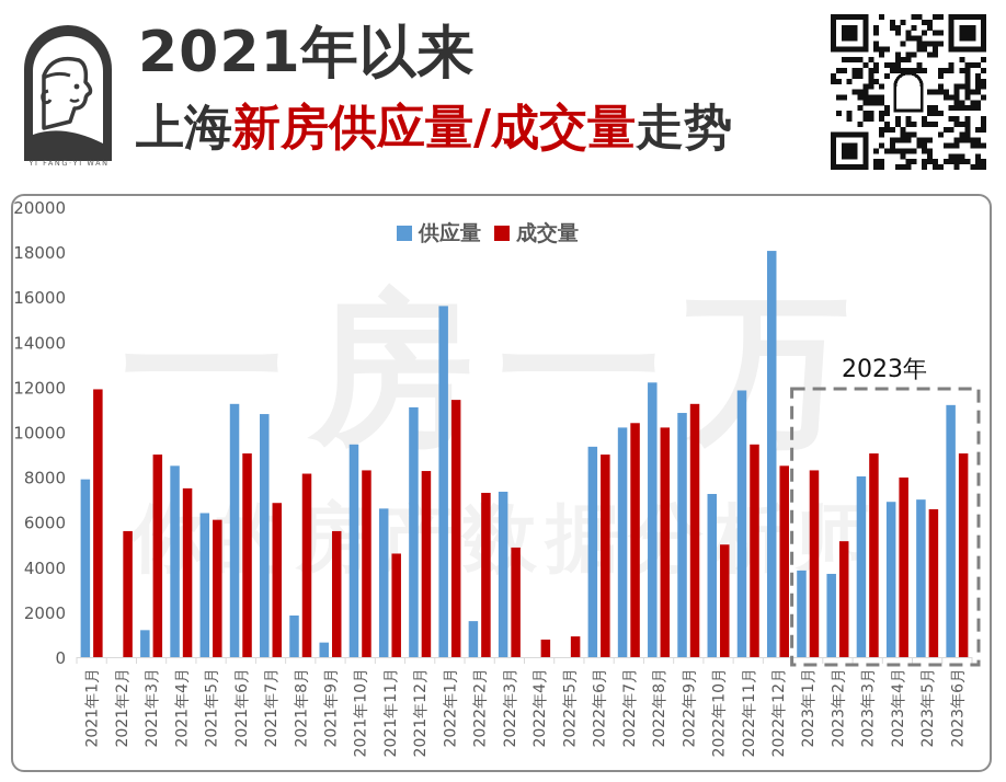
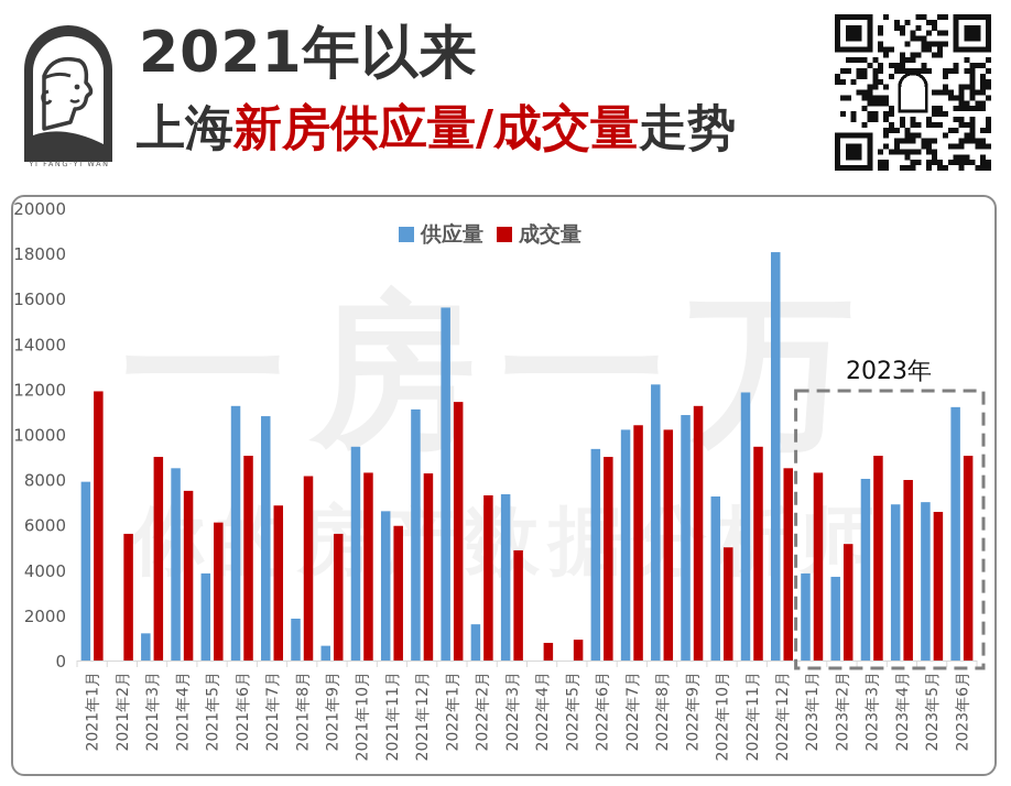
供应量/2021年5月: 6400 -> 3800
成交量/2021年11月: 4600 -> 6000
